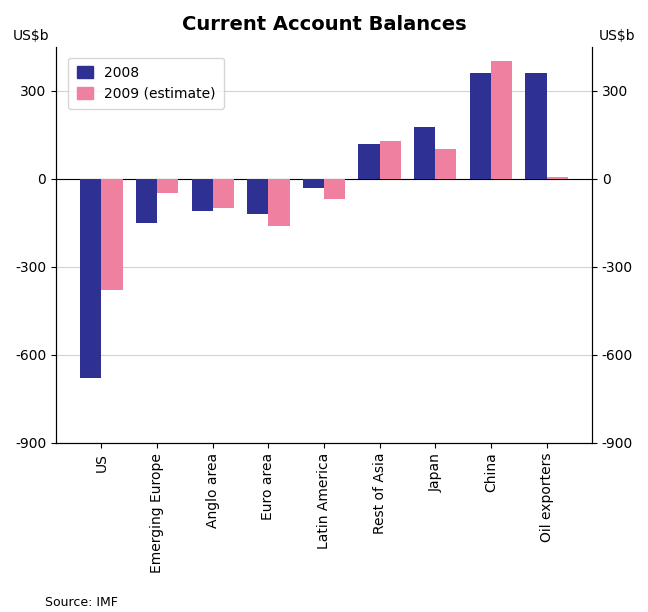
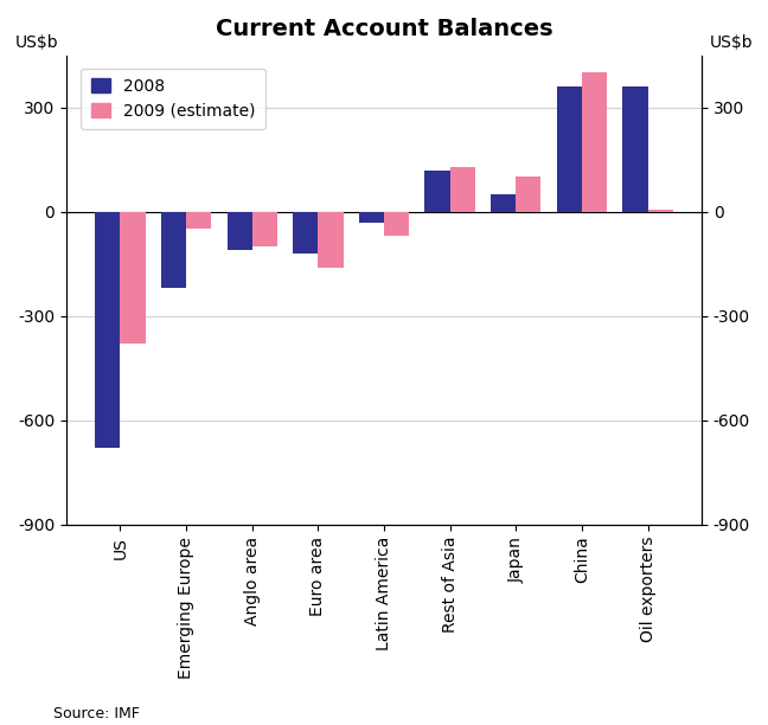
2008/Emerging Europe: -150 -> -220
2008/Japan: 175 -> 50
